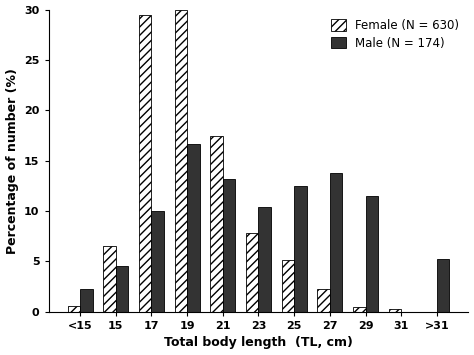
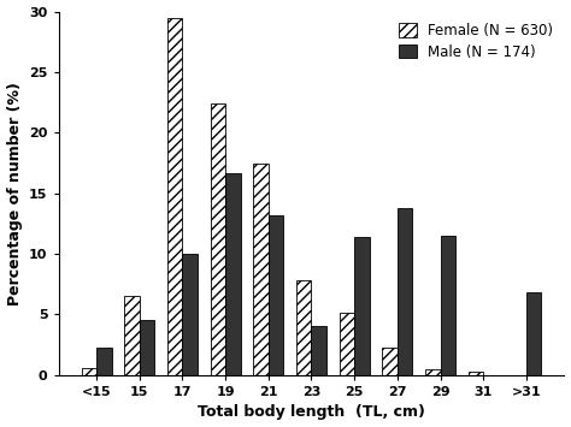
Female (N = 630)/19: 30.0 -> 22.4
Male (N = 174)/23: 10.4 -> 4.1
Male (N = 174)/25: 12.5 -> 11.4
Male (N = 174)/>31: 5.2 -> 6.8
